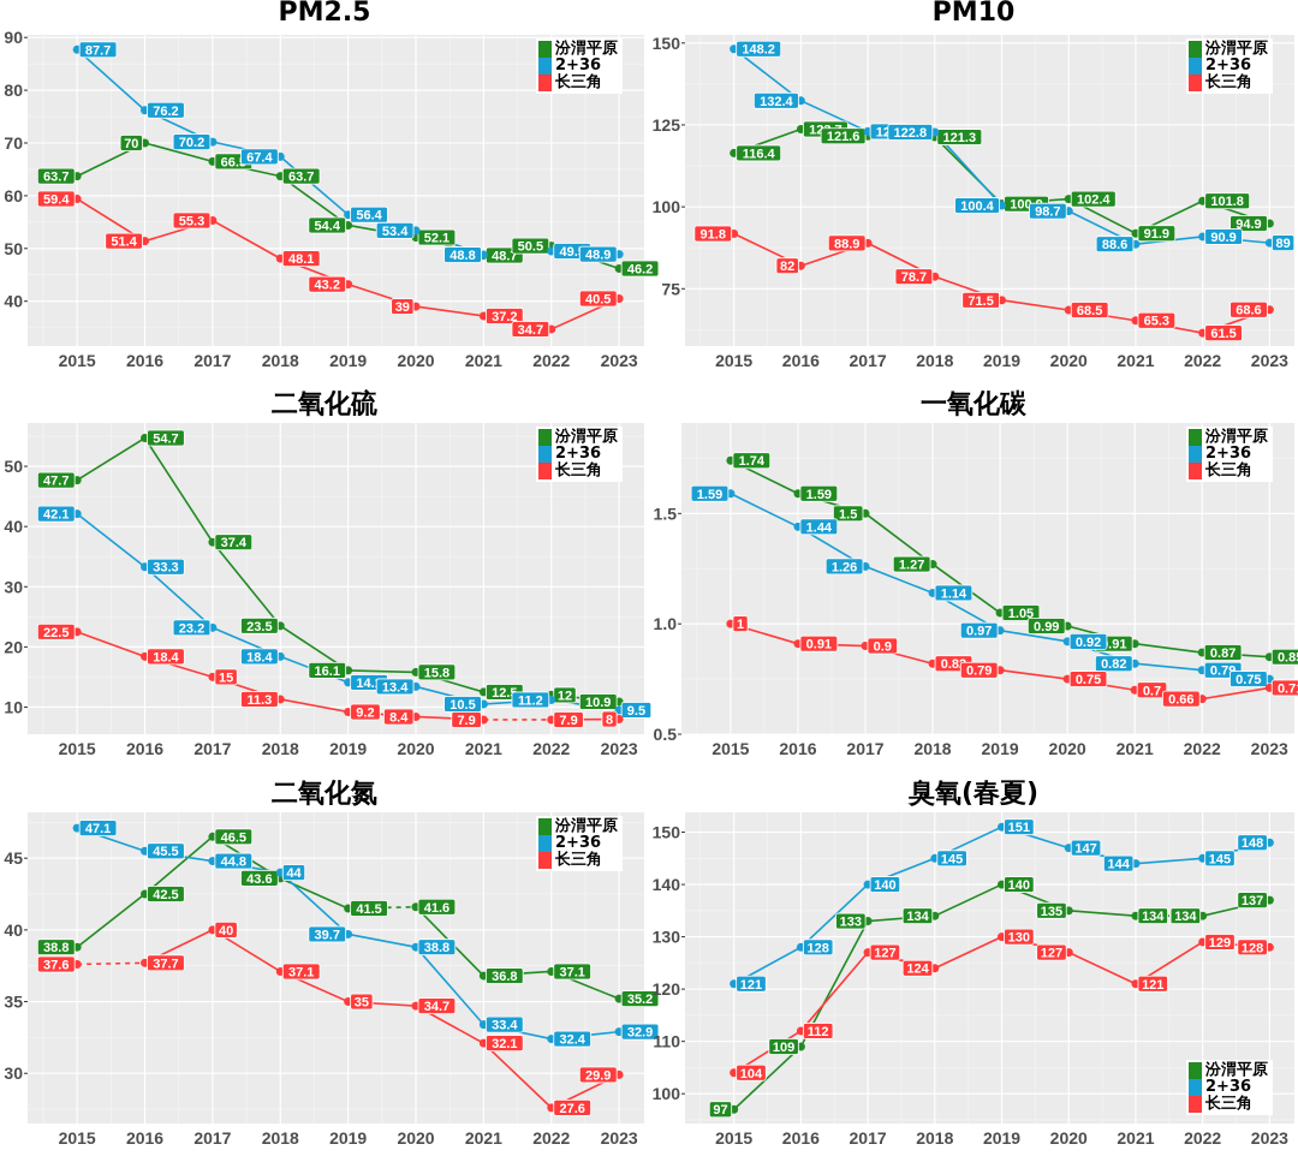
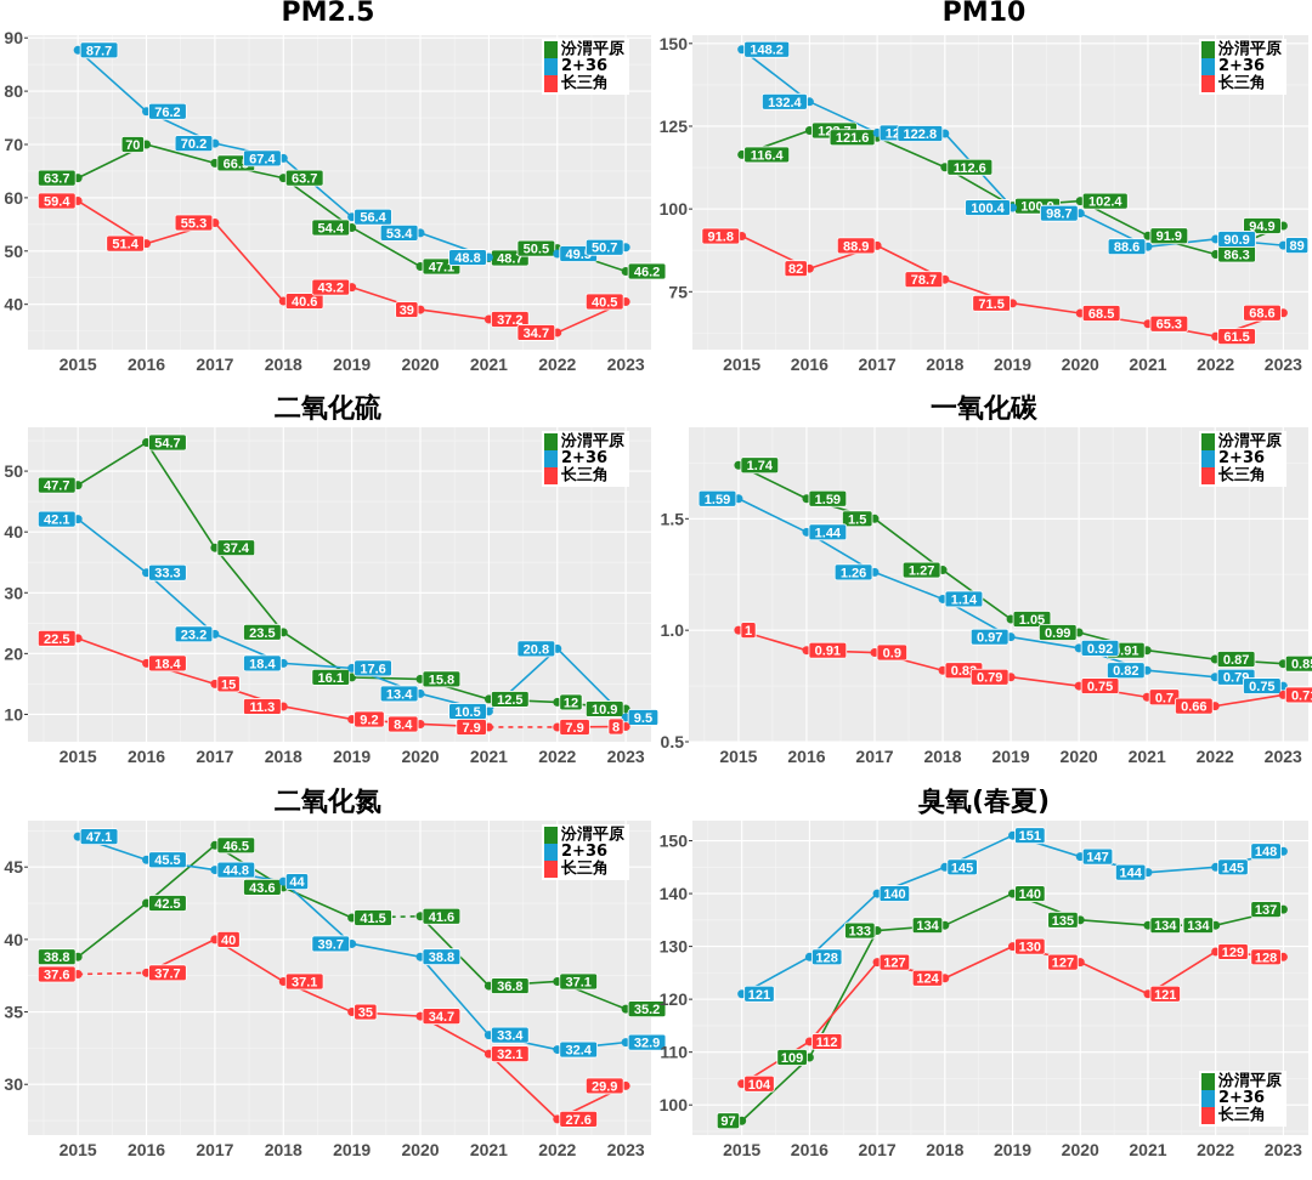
PM2.5/长三角/2018: 48.1 -> 40.6
PM2.5/汾渭平原/2020: 52.1 -> 47.1
PM2.5/2+36/2023: 48.9 -> 50.7
PM10/汾渭平原/2018: 121.3 -> 112.6
PM10/汾渭平原/2022: 101.8 -> 86.3
二氧化硫/2+36/2019: 14.1 -> 17.6
二氧化硫/2+36/2022: 11.2 -> 20.8
